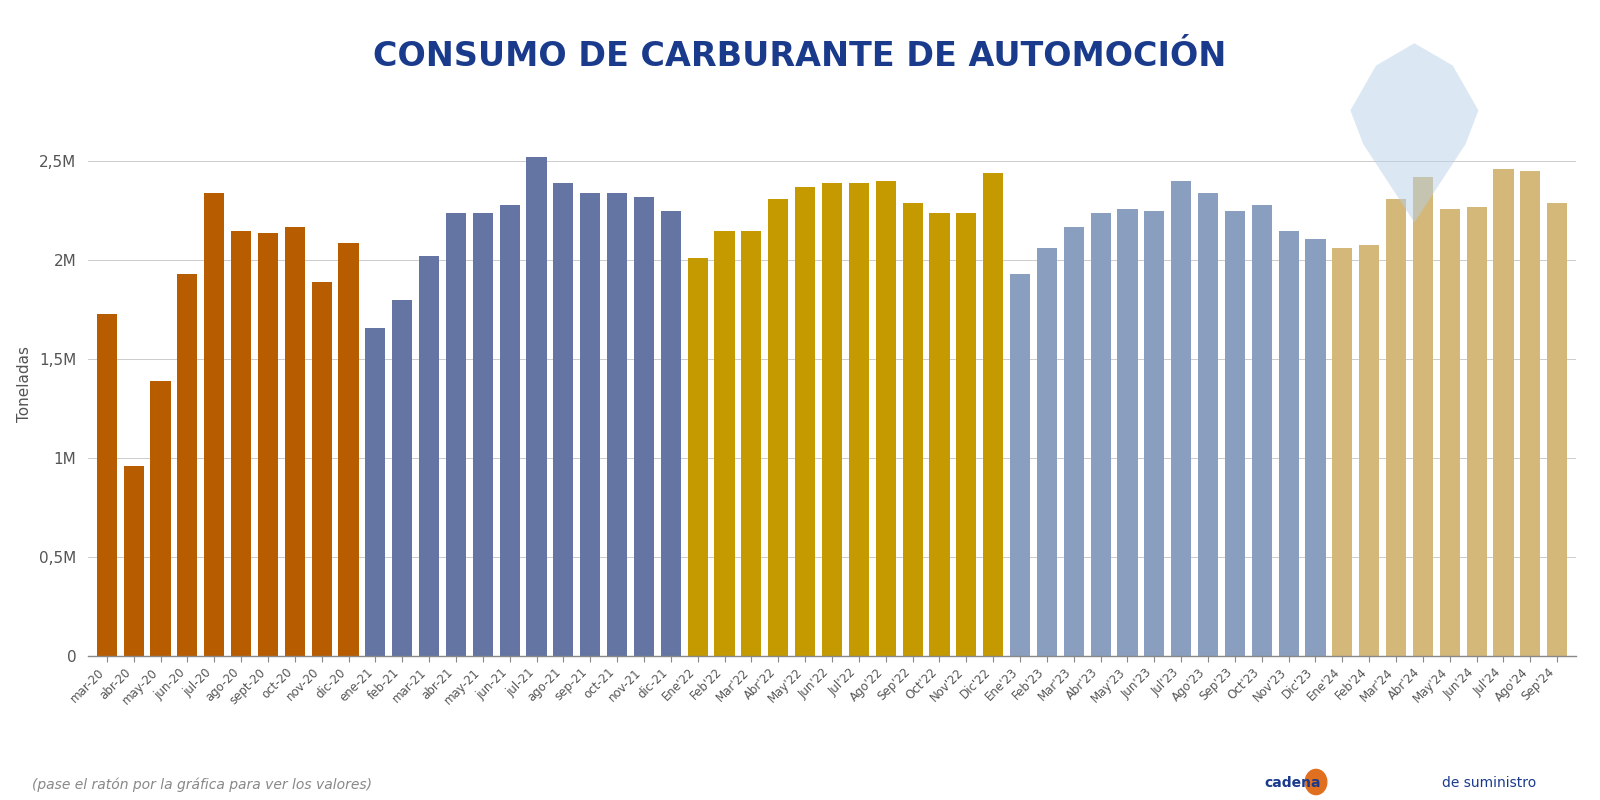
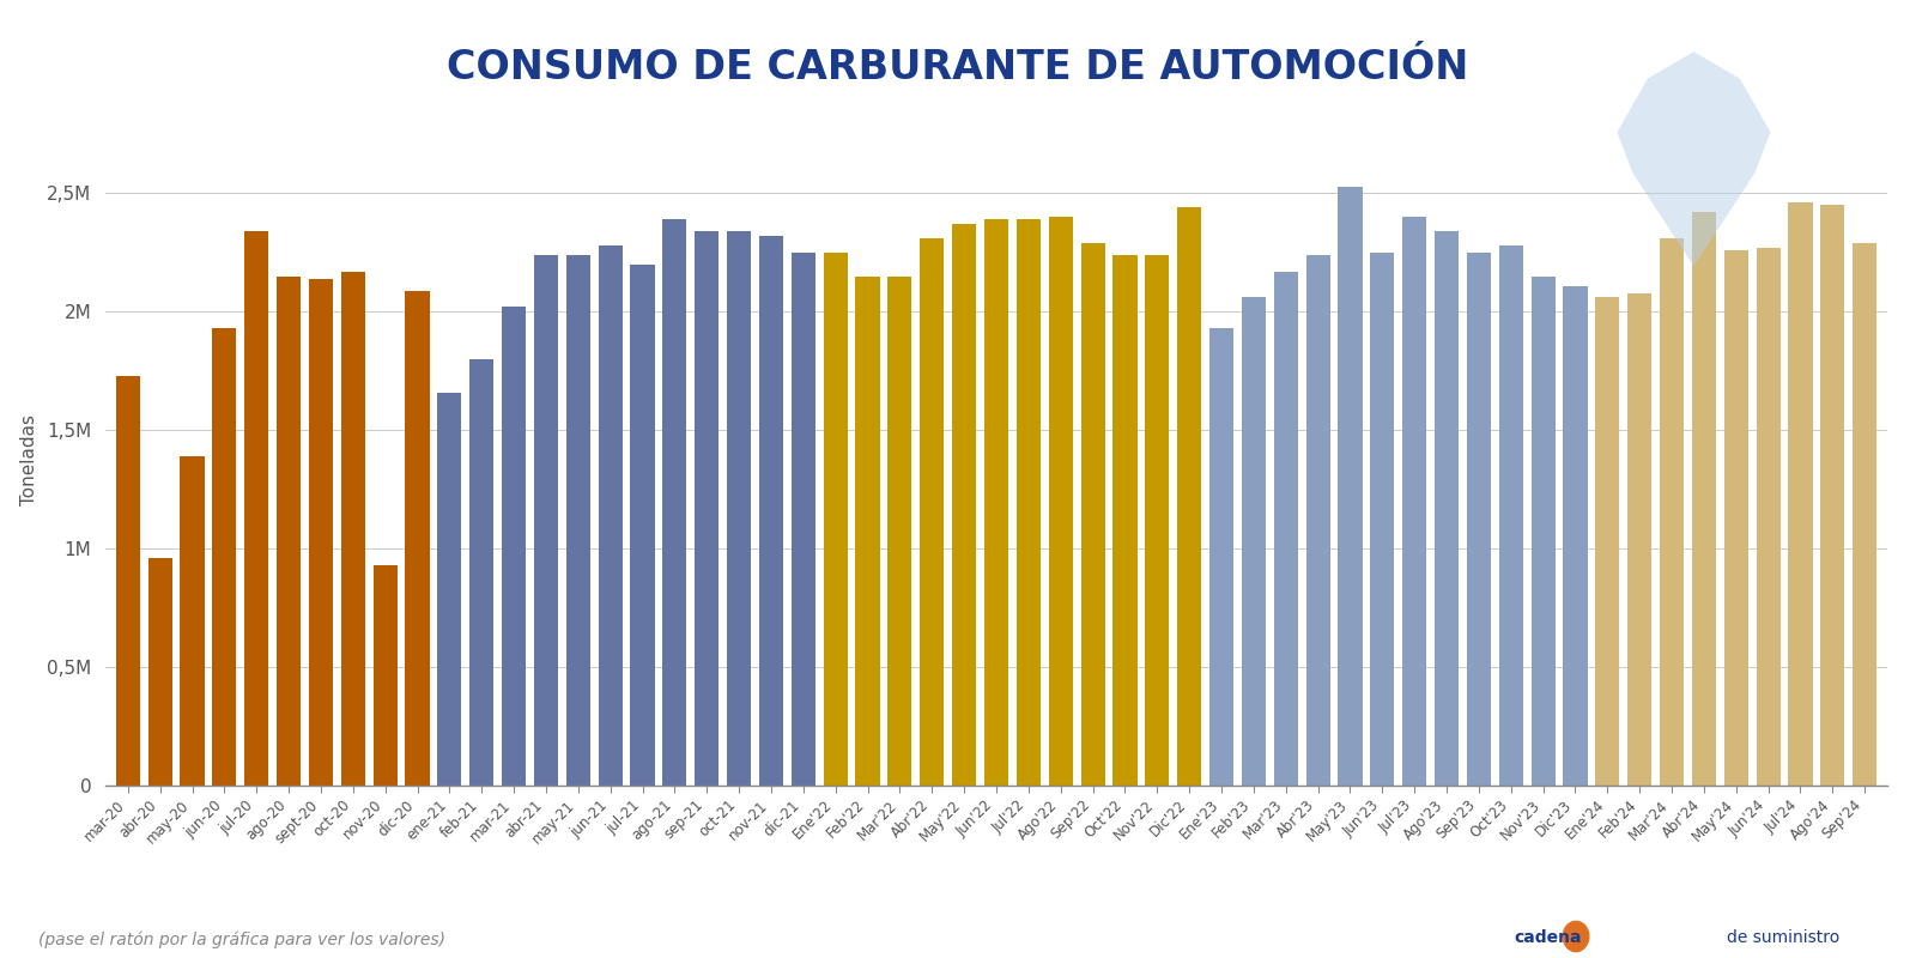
nov-20: 1,89M -> 0,93M
jul-21: 2,52M -> 2,20M
Ene'22: 2,01M -> 2,25M
May'23: 2,26M -> 2,53M
